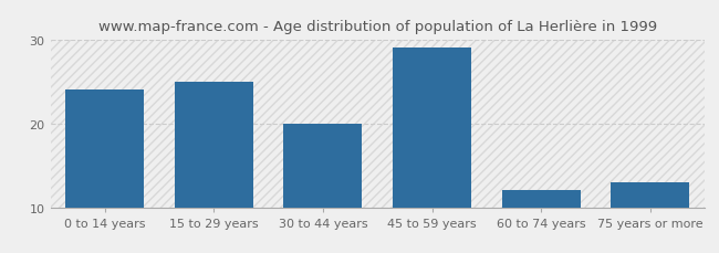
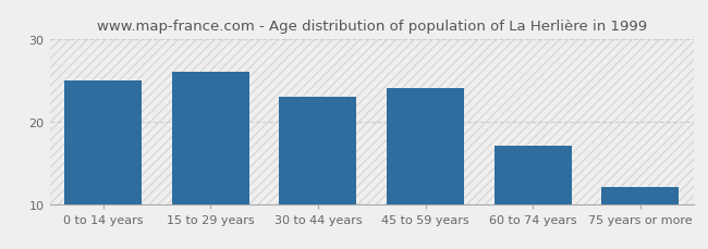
0 to 14 years: 24 -> 25
15 to 29 years: 25 -> 26
30 to 44 years: 20 -> 23
45 to 59 years: 29 -> 24
60 to 74 years: 12 -> 17
75 years or more: 13 -> 12
